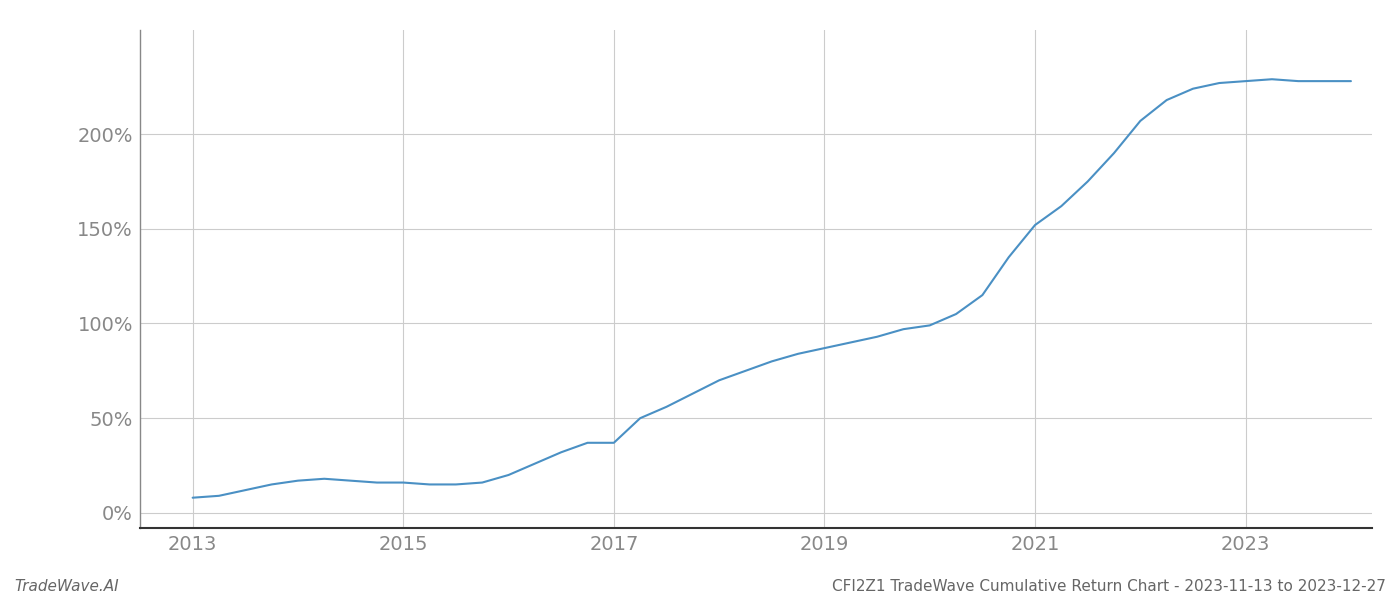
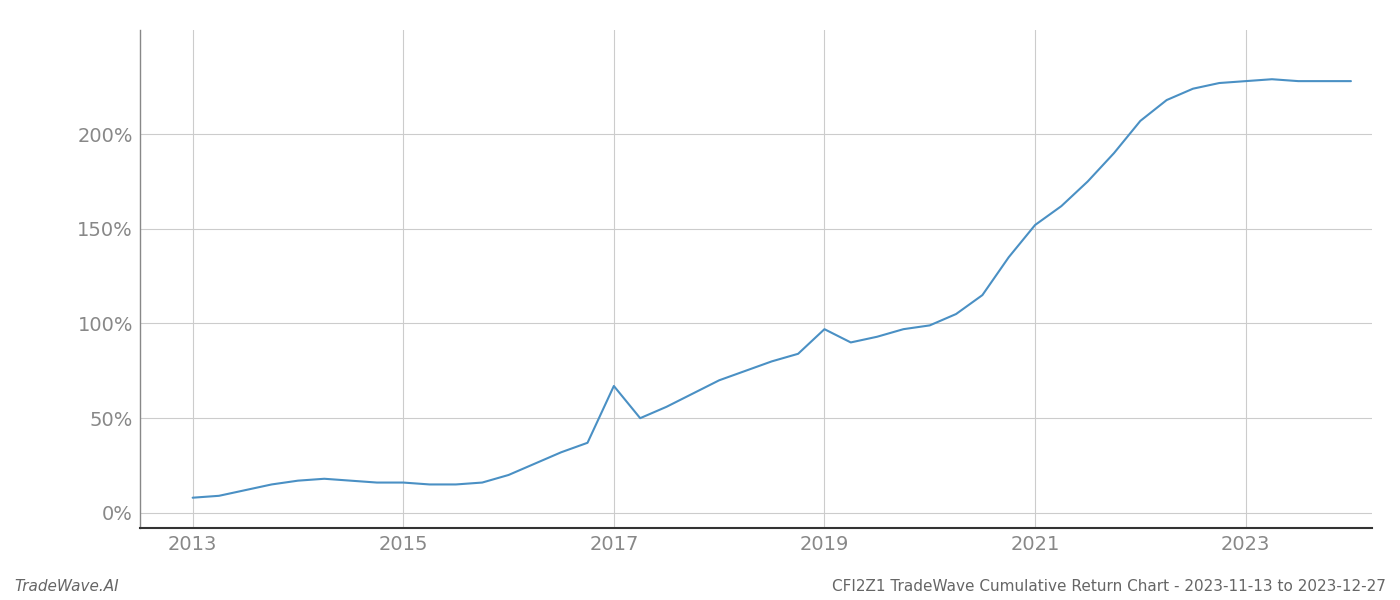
2017: 37% -> 67%
2019: 87% -> 97%
